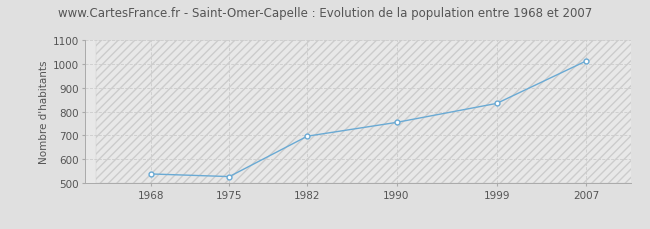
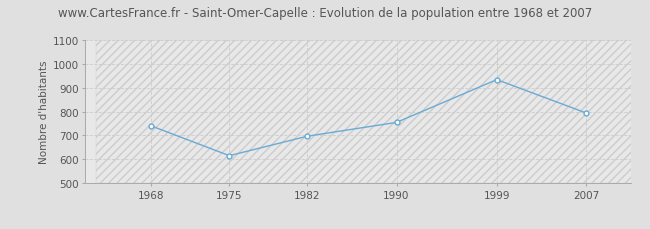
1968: 538 -> 740
1975: 527 -> 615
1999: 835 -> 935
2007: 1013 -> 795
